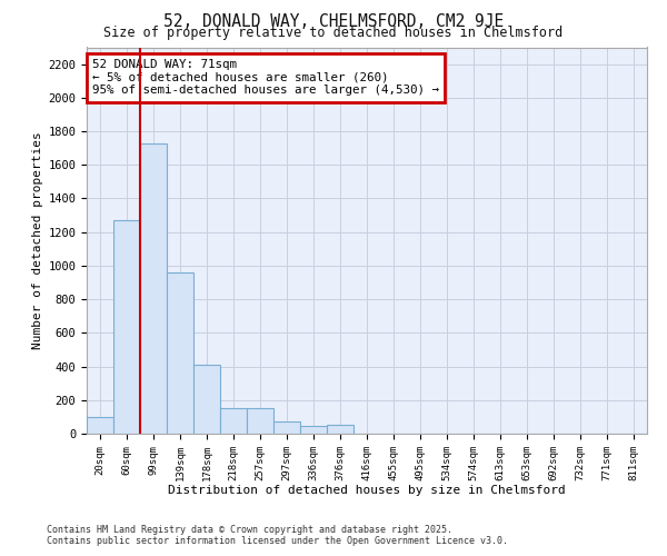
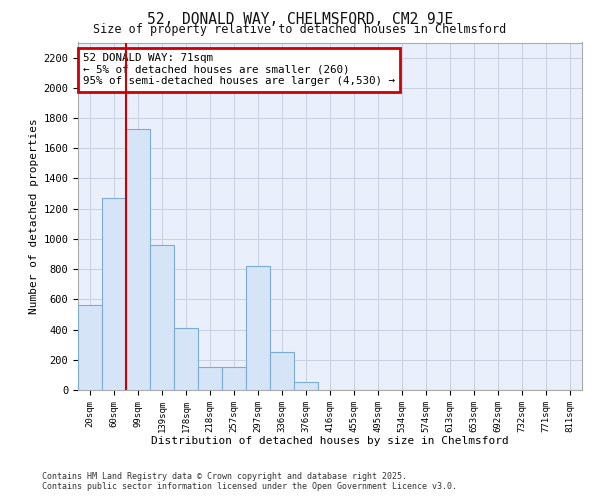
20sqm: 100 -> 560
297sqm: 70 -> 820
336sqm: 40 -> 250
